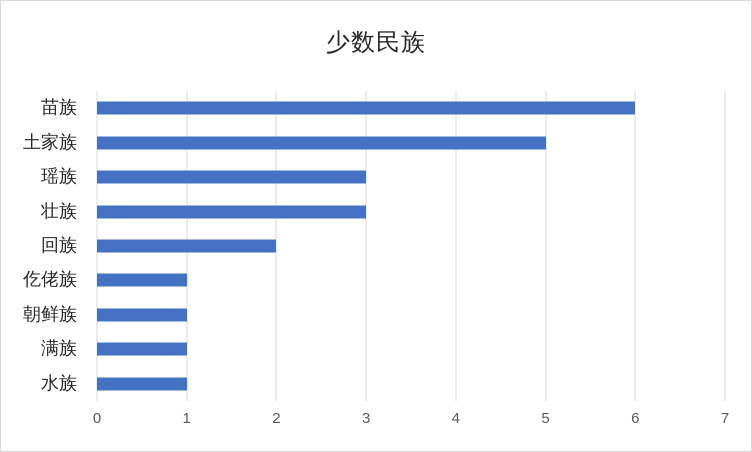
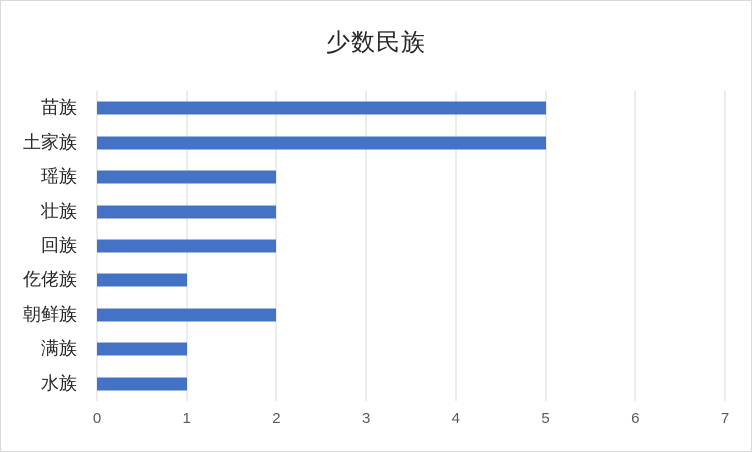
苗族: 6 -> 5
瑶族: 3 -> 2
壮族: 3 -> 2
朝鲜族: 1 -> 2
